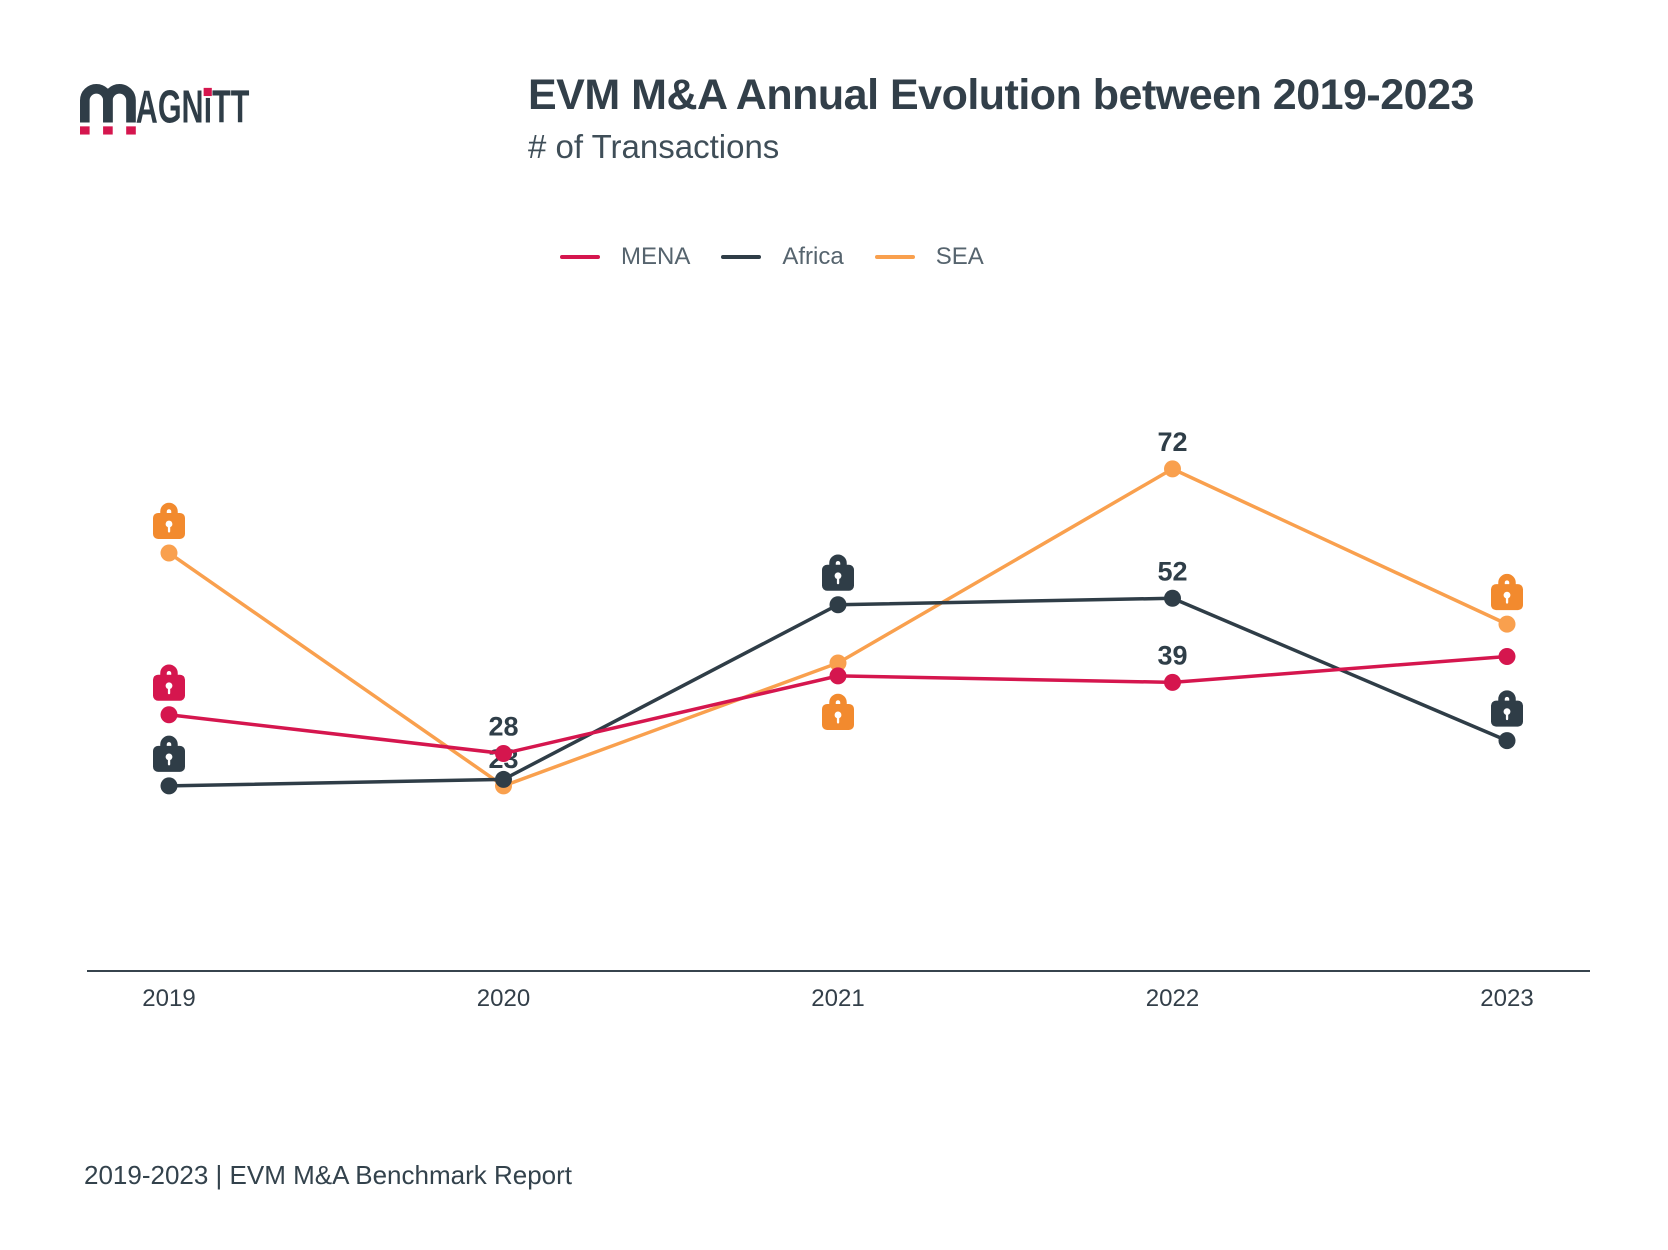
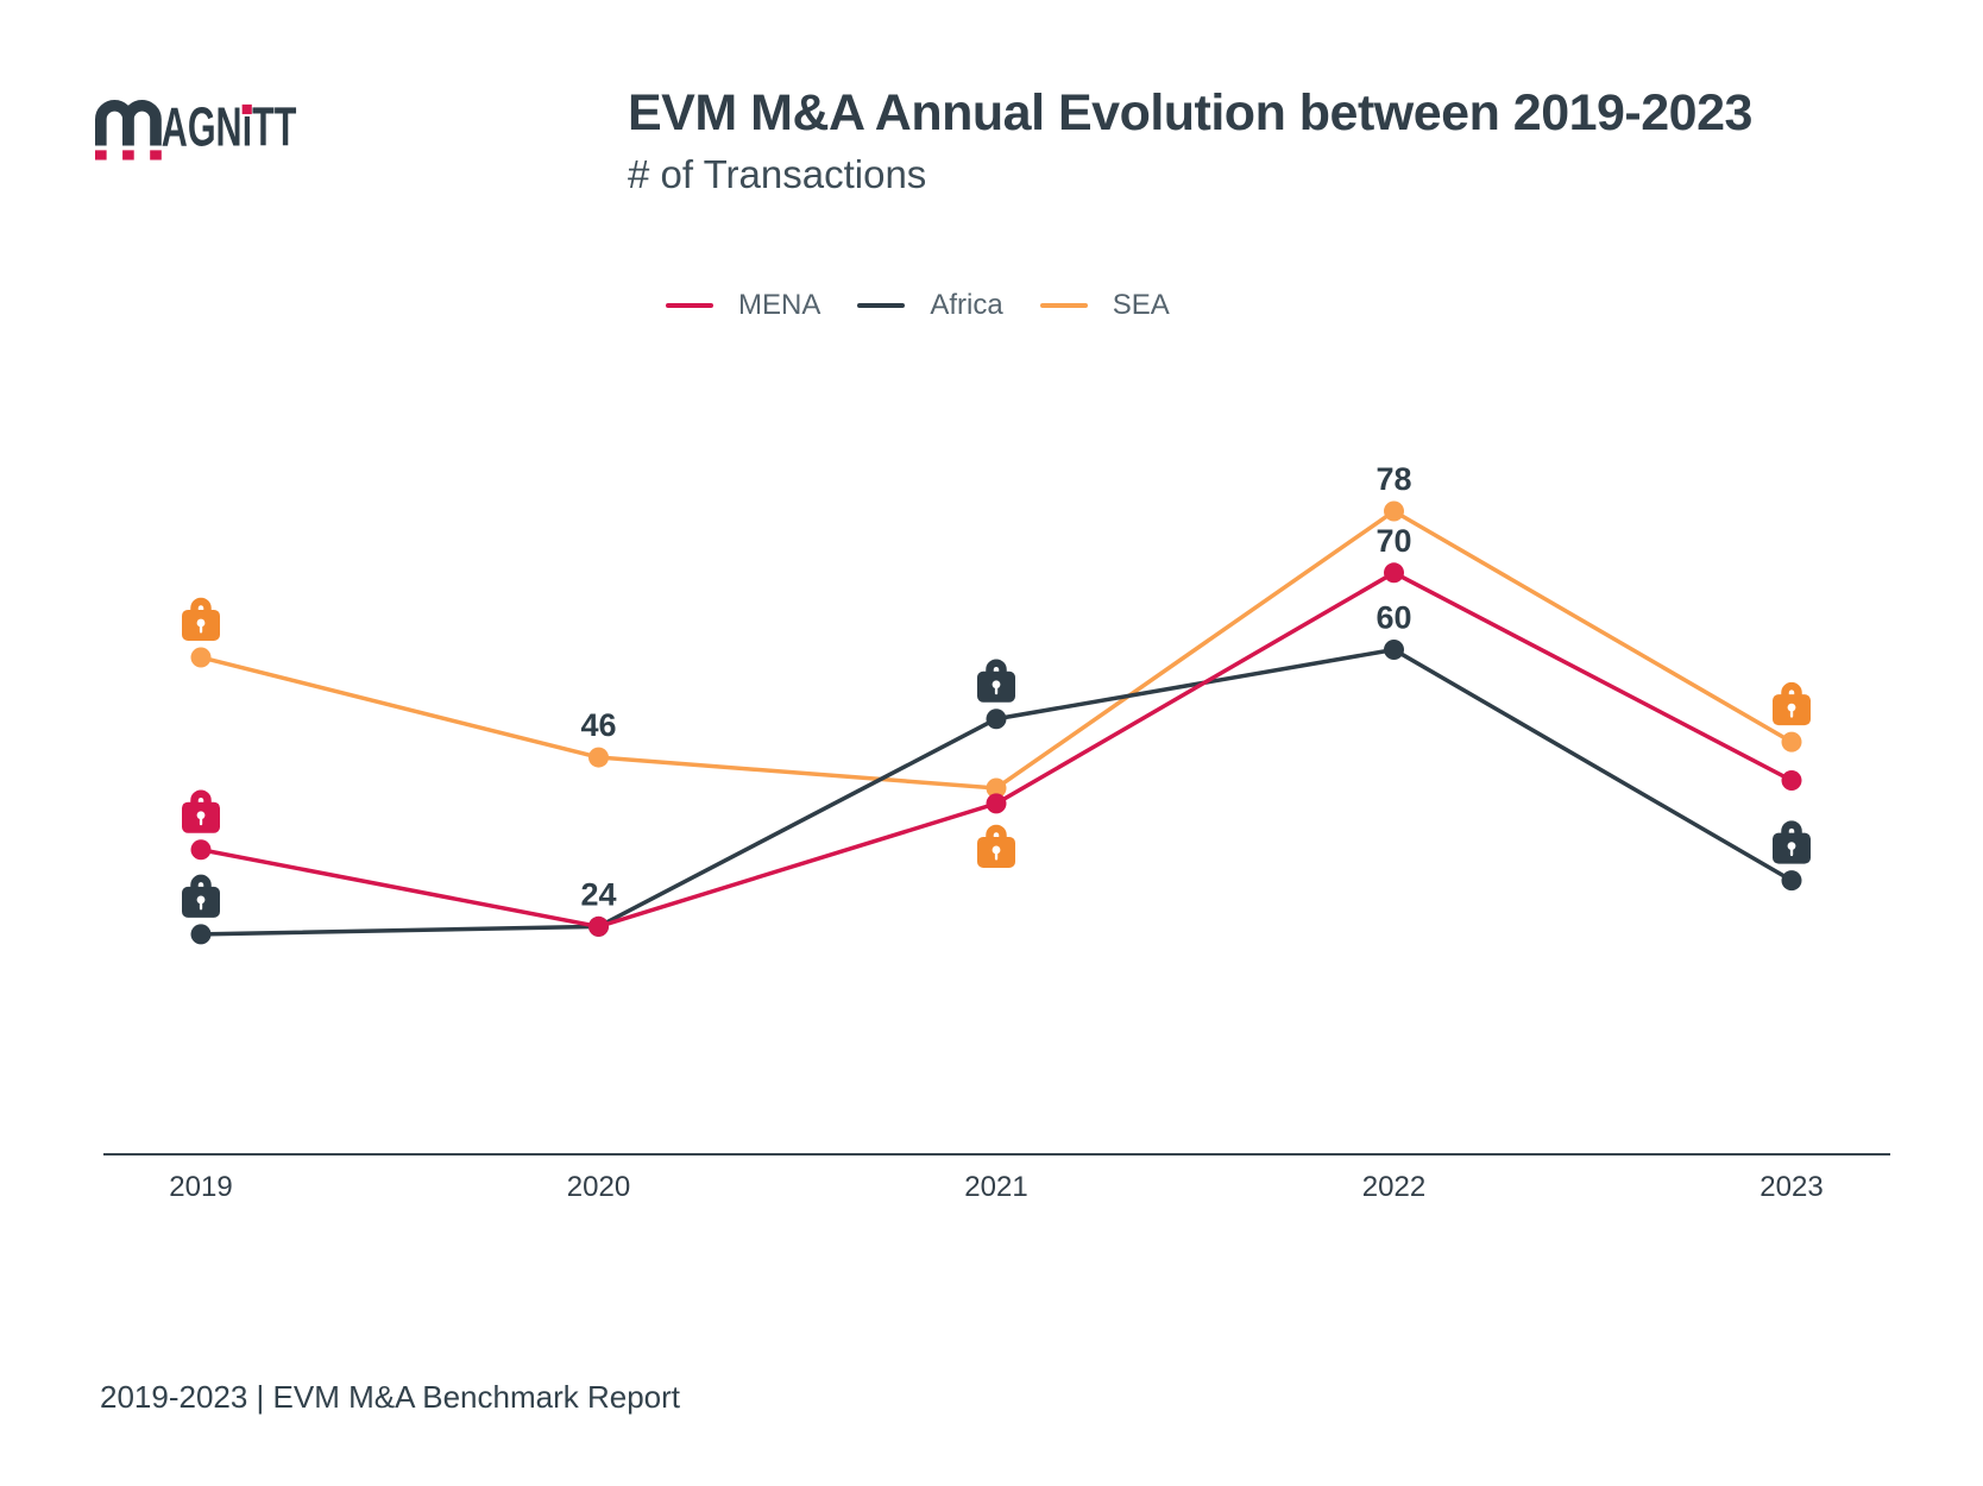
MENA/2020: 28 -> 24
SEA/2020: 23 -> 46
MENA/2022: 39 -> 70
Africa/2022: 52 -> 60
SEA/2022: 72 -> 78
